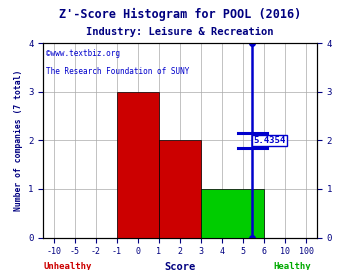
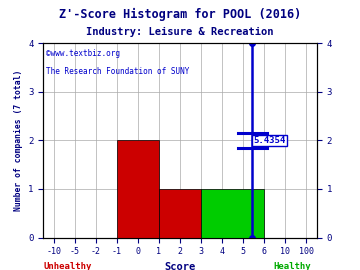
0: 3 -> 2
2: 2 -> 1
